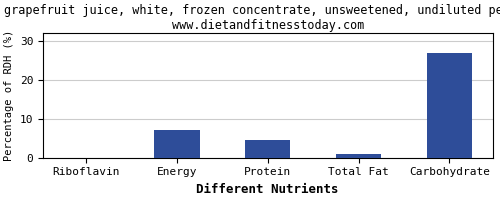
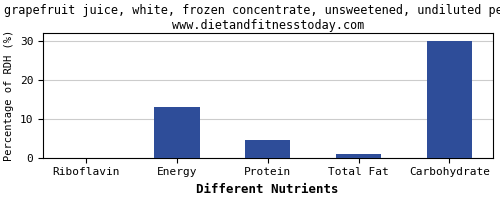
Energy: 7.0 -> 13.0
Carbohydrate: 27.0 -> 30.0
